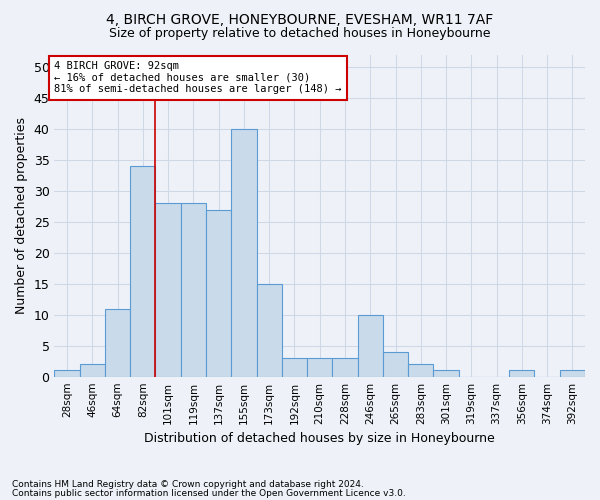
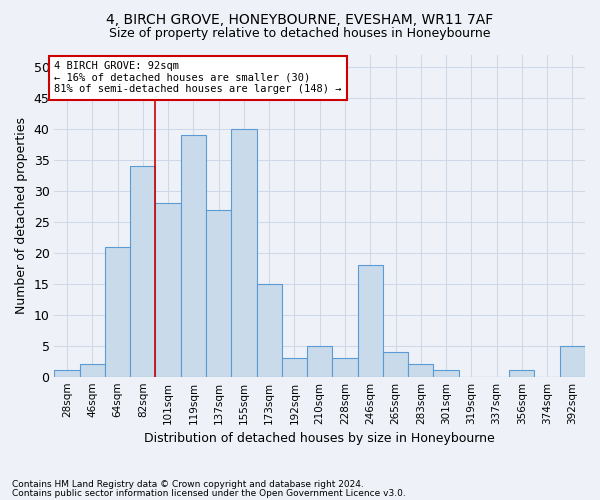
64sqm: 11 -> 21
119sqm: 28 -> 39
210sqm: 3 -> 5
246sqm: 10 -> 18
392sqm: 1 -> 5
